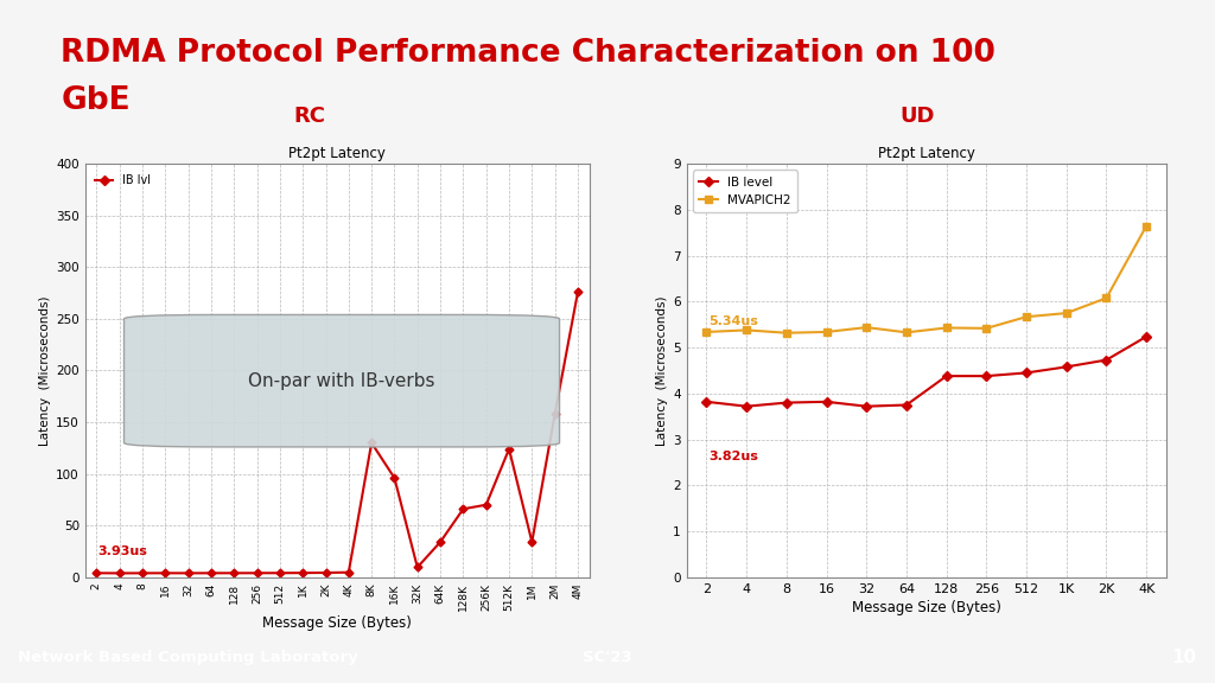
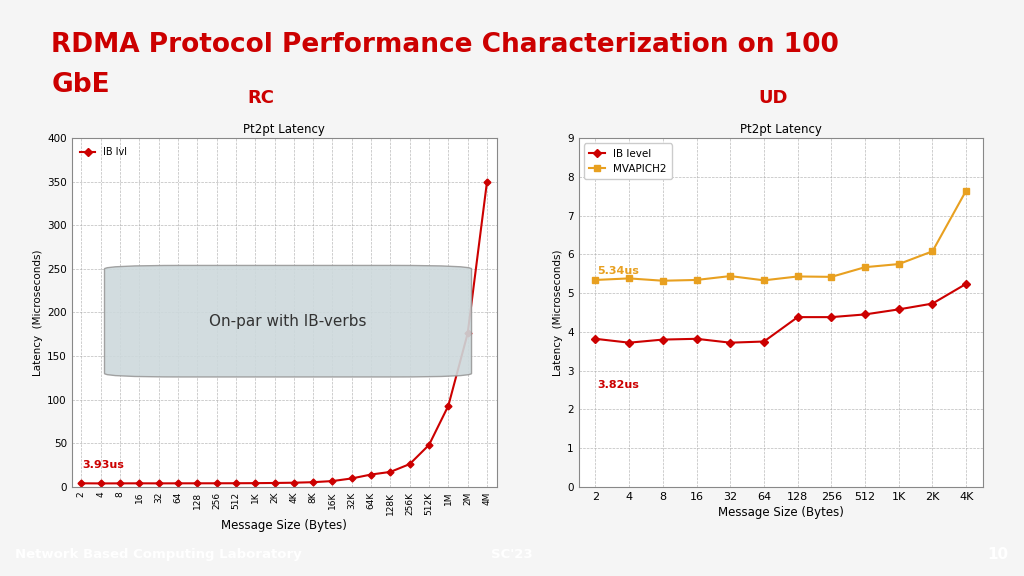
8K: 130 -> 5
16K: 96 -> 6
64K: 34 -> 14
128K: 66 -> 17
256K: 70 -> 26
512K: 124 -> 48
1M: 34 -> 93
2M: 158 -> 176
4M: 276 -> 350
